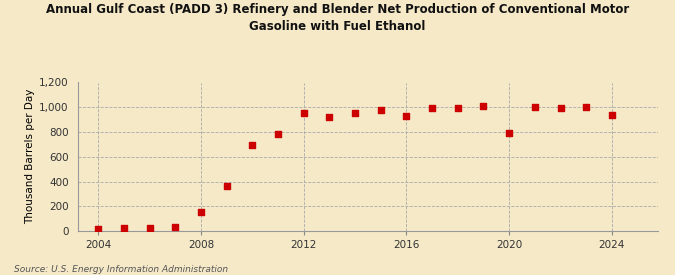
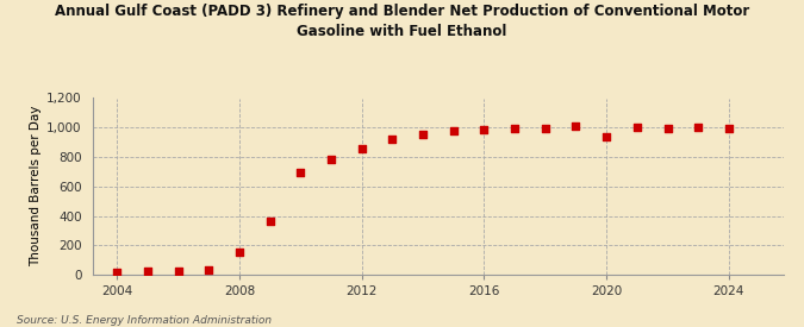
2012: 950 -> 860
2016: 930 -> 980
2020: 790 -> 940
2024: 940 -> 990
